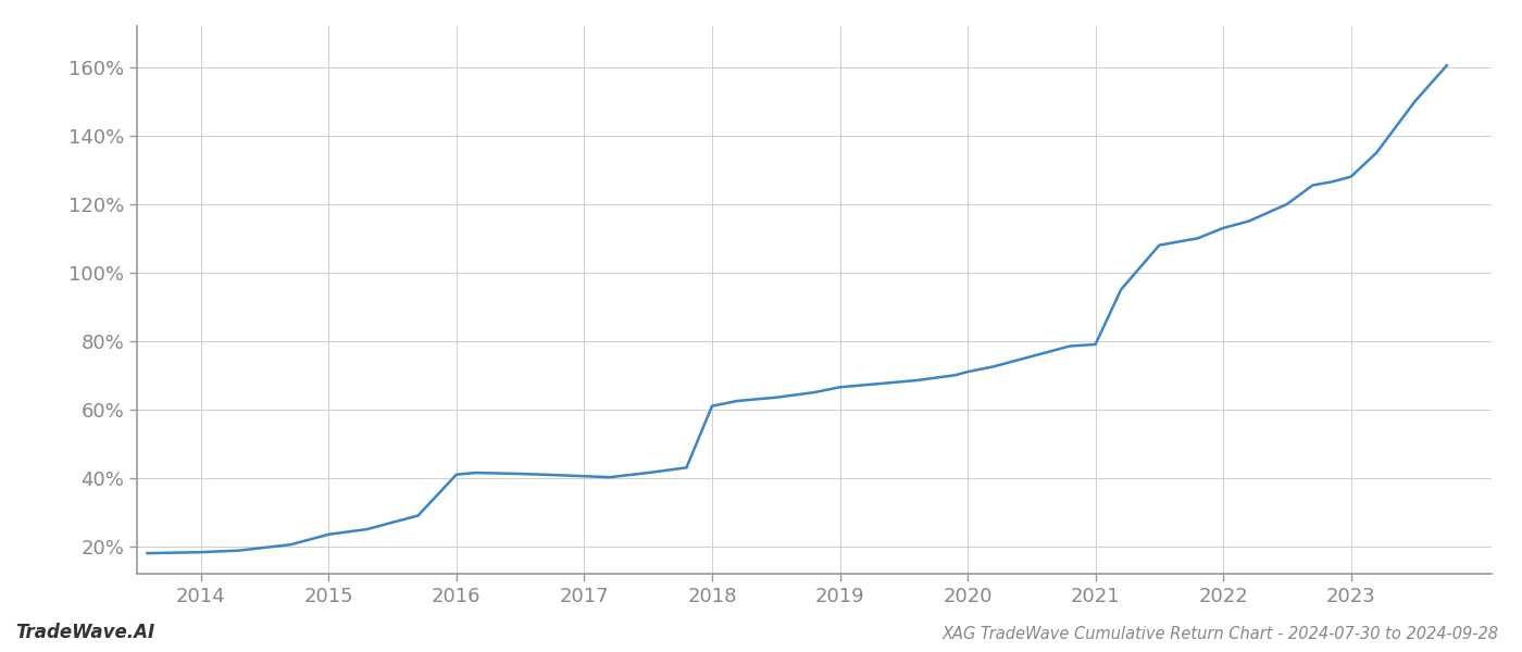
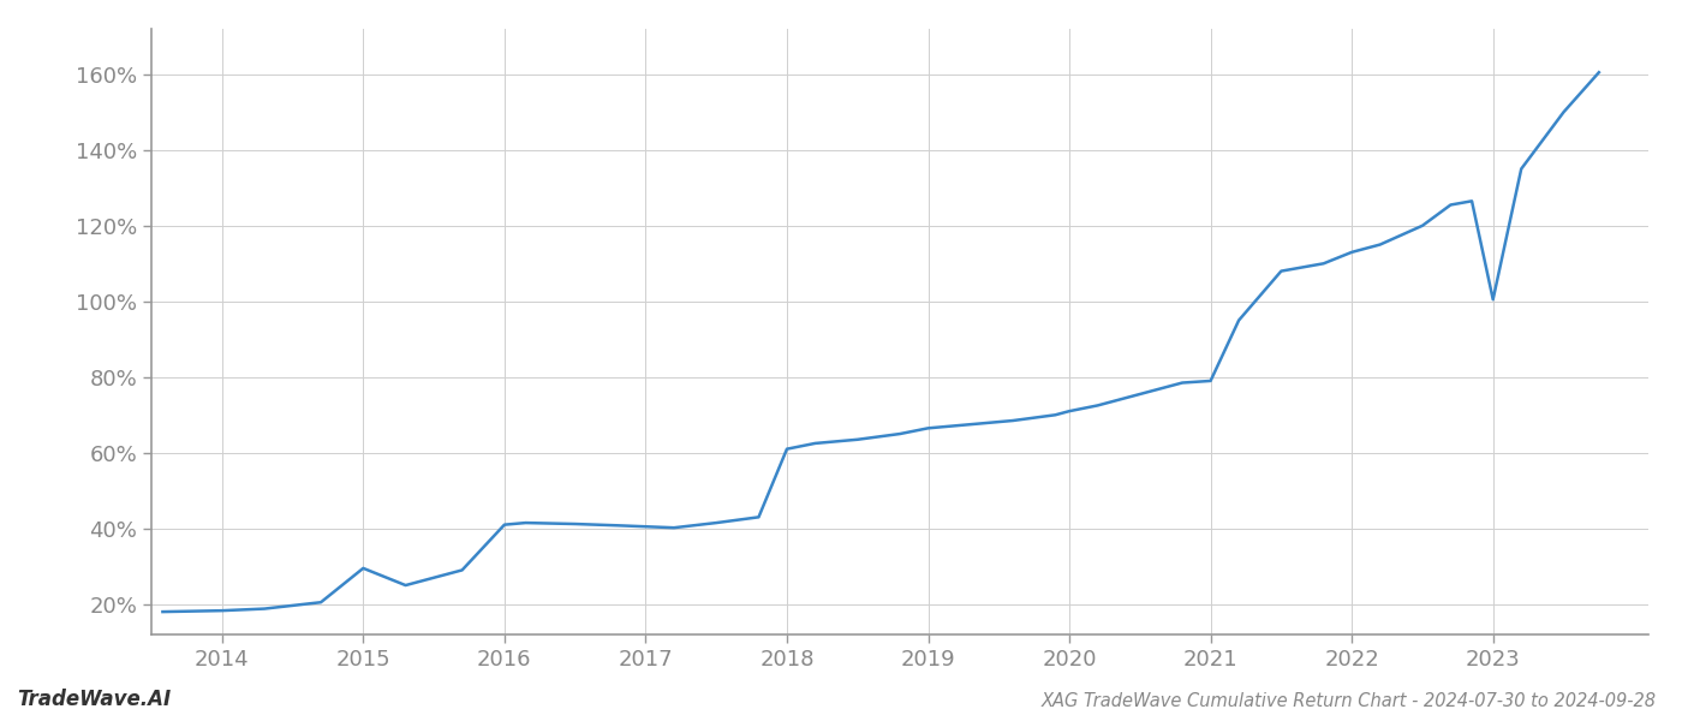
2015: 23.5% -> 29.5%
2023: 128.0% -> 100.5%
